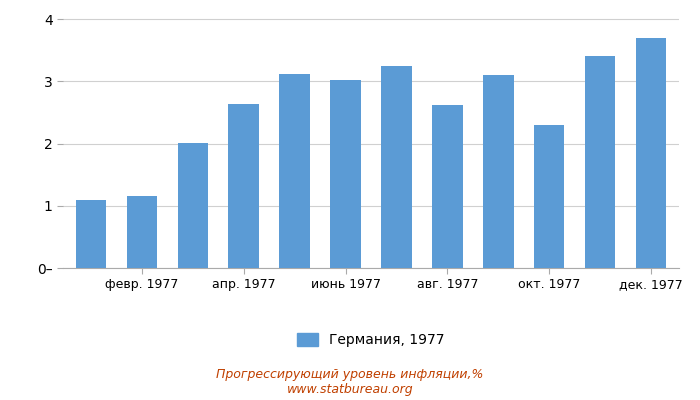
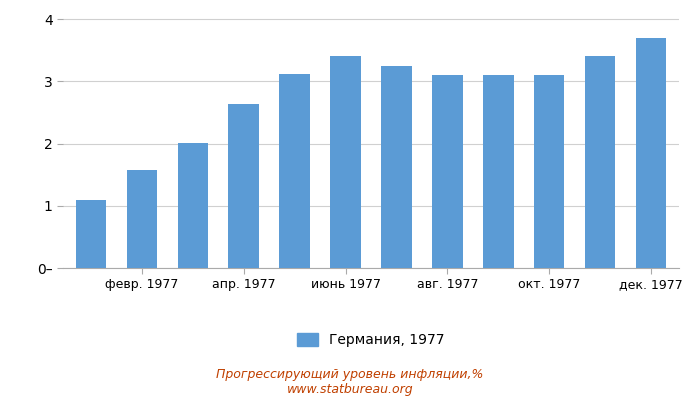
февр. 1977: 1.16 -> 1.57
июнь 1977: 3.02 -> 3.40
авг. 1977: 2.62 -> 3.10
окт. 1977: 2.30 -> 3.10
